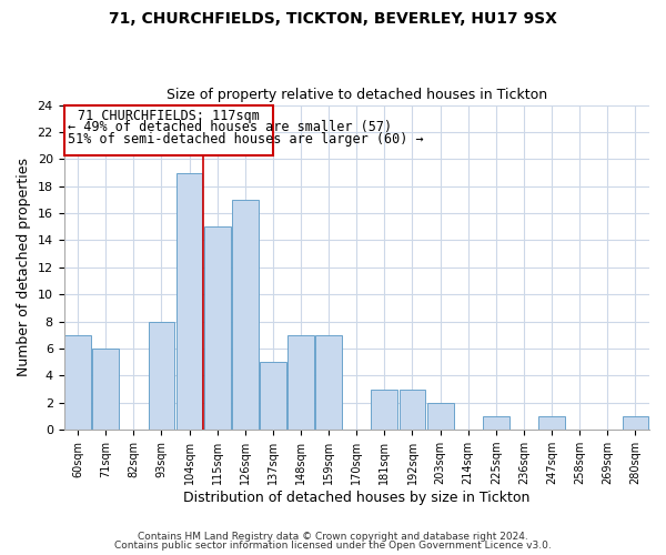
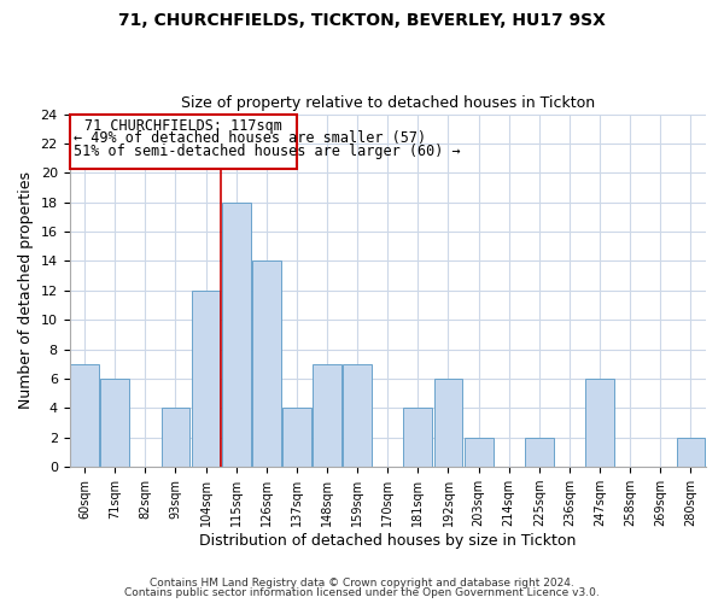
93sqm: 8 -> 4
104sqm: 19 -> 12
115sqm: 15 -> 18
126sqm: 17 -> 14
137sqm: 5 -> 4
181sqm: 3 -> 4
192sqm: 3 -> 6
225sqm: 1 -> 2
247sqm: 1 -> 6
280sqm: 1 -> 2
